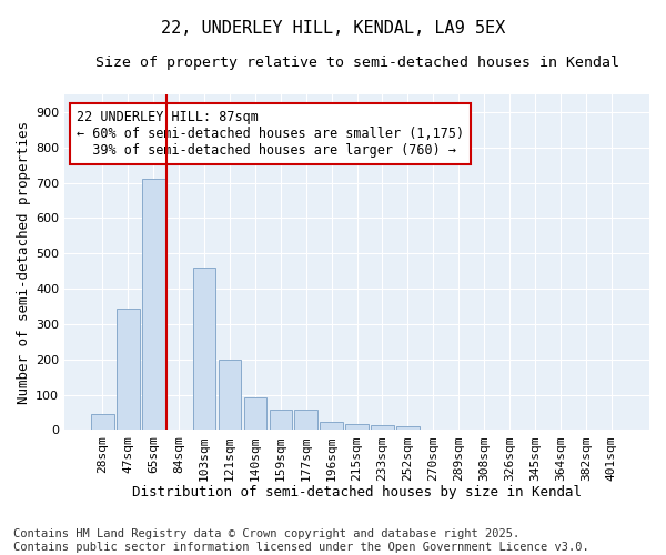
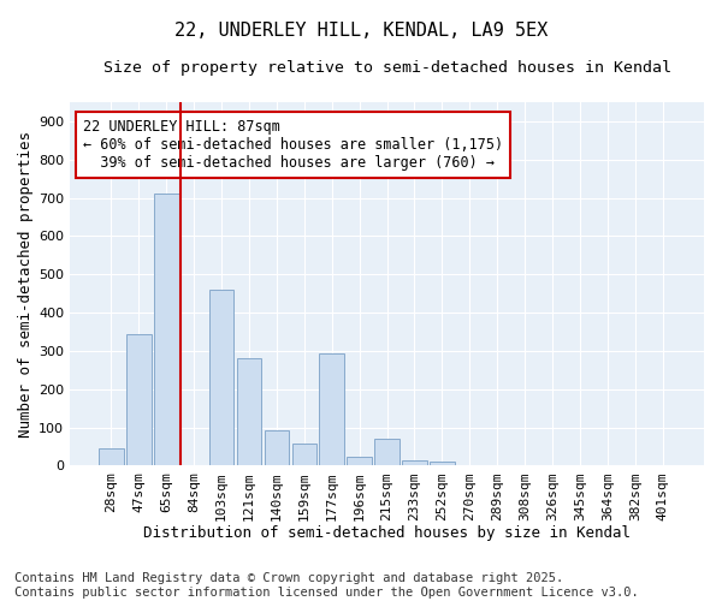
121sqm: 200 -> 280
177sqm: 57 -> 295
215sqm: 18 -> 70
